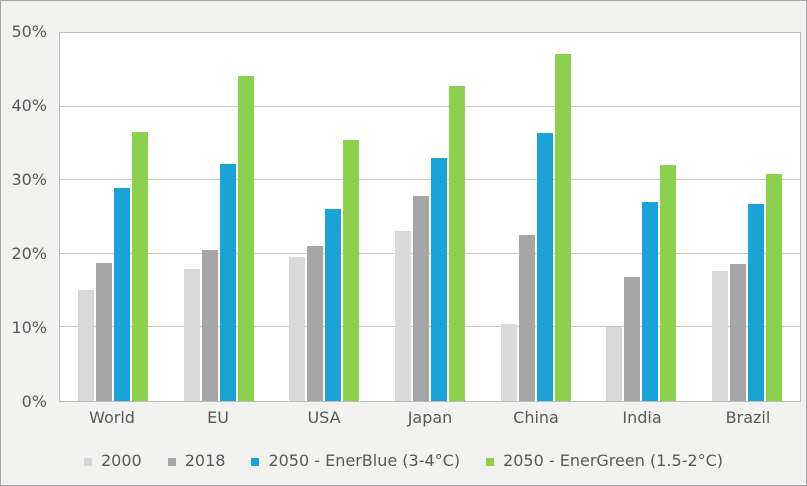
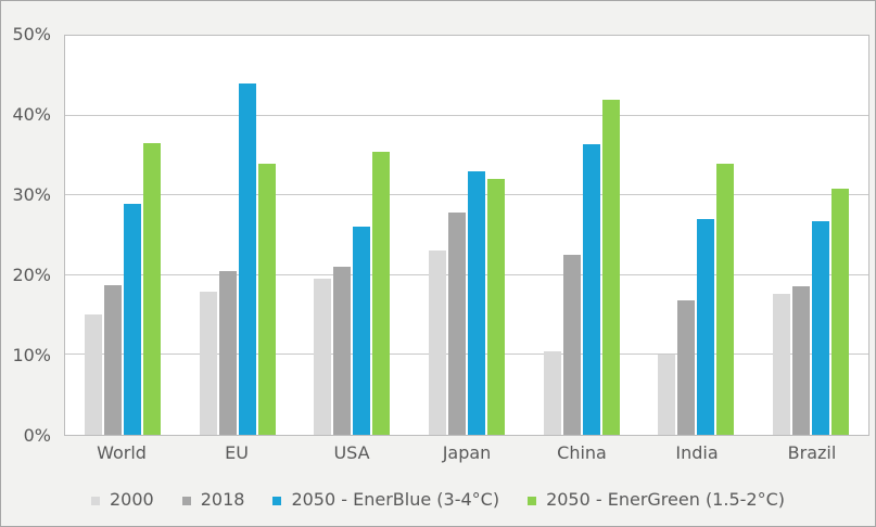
2050 - EnerBlue (3-4°C)/EU: 32% -> 44%
2050 - EnerGreen (1.5-2°C)/EU: 44% -> 34%
2050 - EnerGreen (1.5-2°C)/Japan: 43% -> 32%
2050 - EnerGreen (1.5-2°C)/China: 47% -> 42%
2050 - EnerGreen (1.5-2°C)/India: 32% -> 34%
